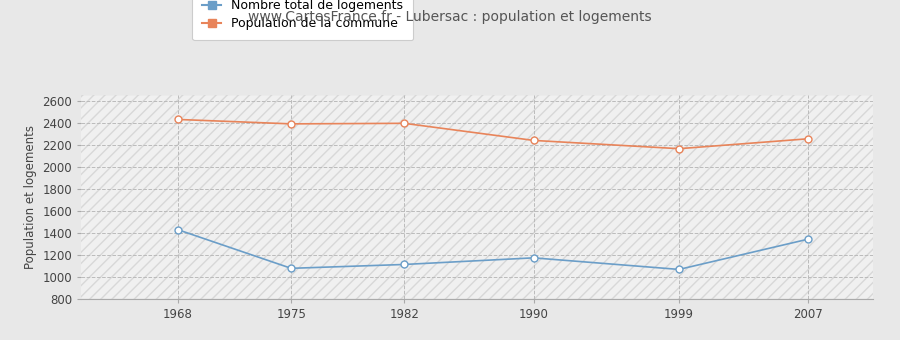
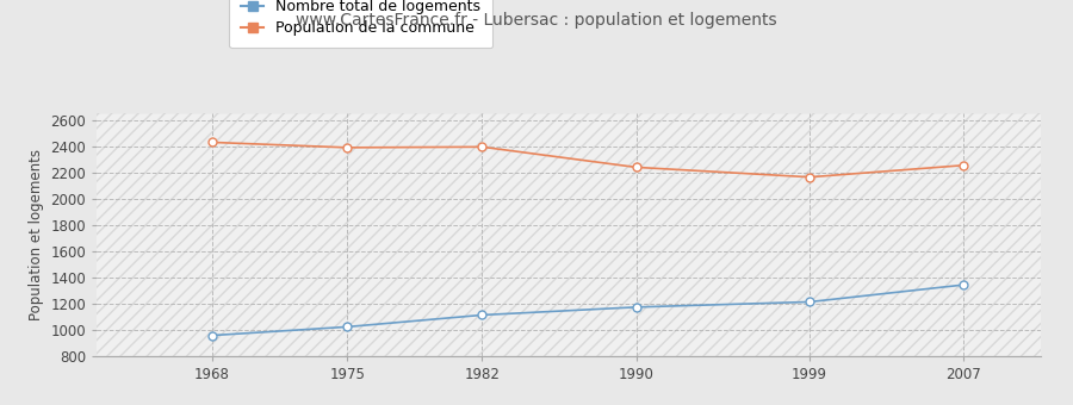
Nombre total de logements/1968: 1430 -> 960
Nombre total de logements/1975: 1080 -> 1020
Nombre total de logements/1999: 1070 -> 1220
